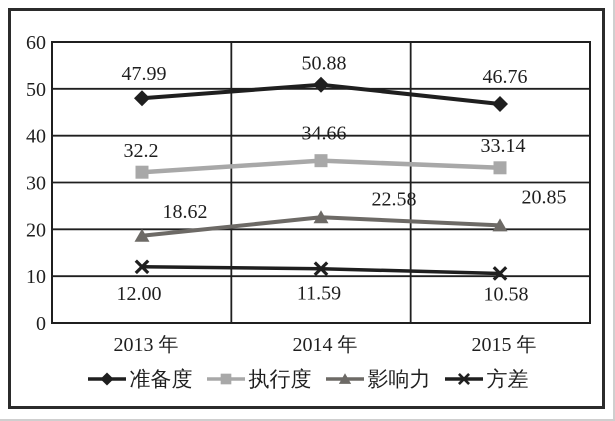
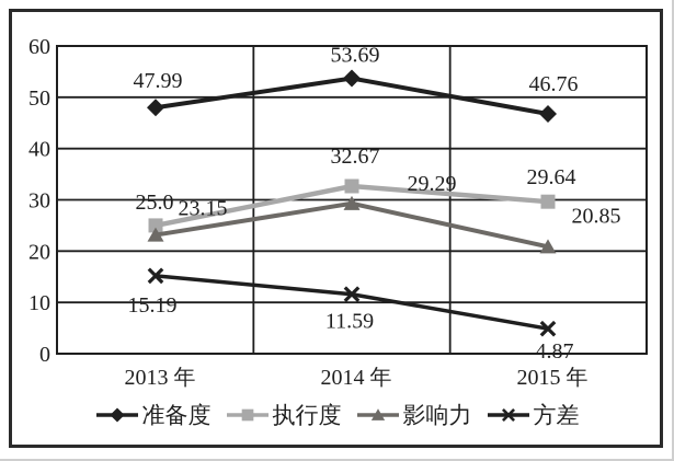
执行度/2013 年: 32.2 -> 25.0
影响力/2013 年: 18.62 -> 23.15
方差/2013 年: 12.00 -> 15.19
准备度/2014 年: 50.88 -> 53.69
执行度/2014 年: 34.66 -> 32.67
影响力/2014 年: 22.58 -> 29.29
执行度/2015 年: 33.14 -> 29.64
方差/2015 年: 10.58 -> 4.87
